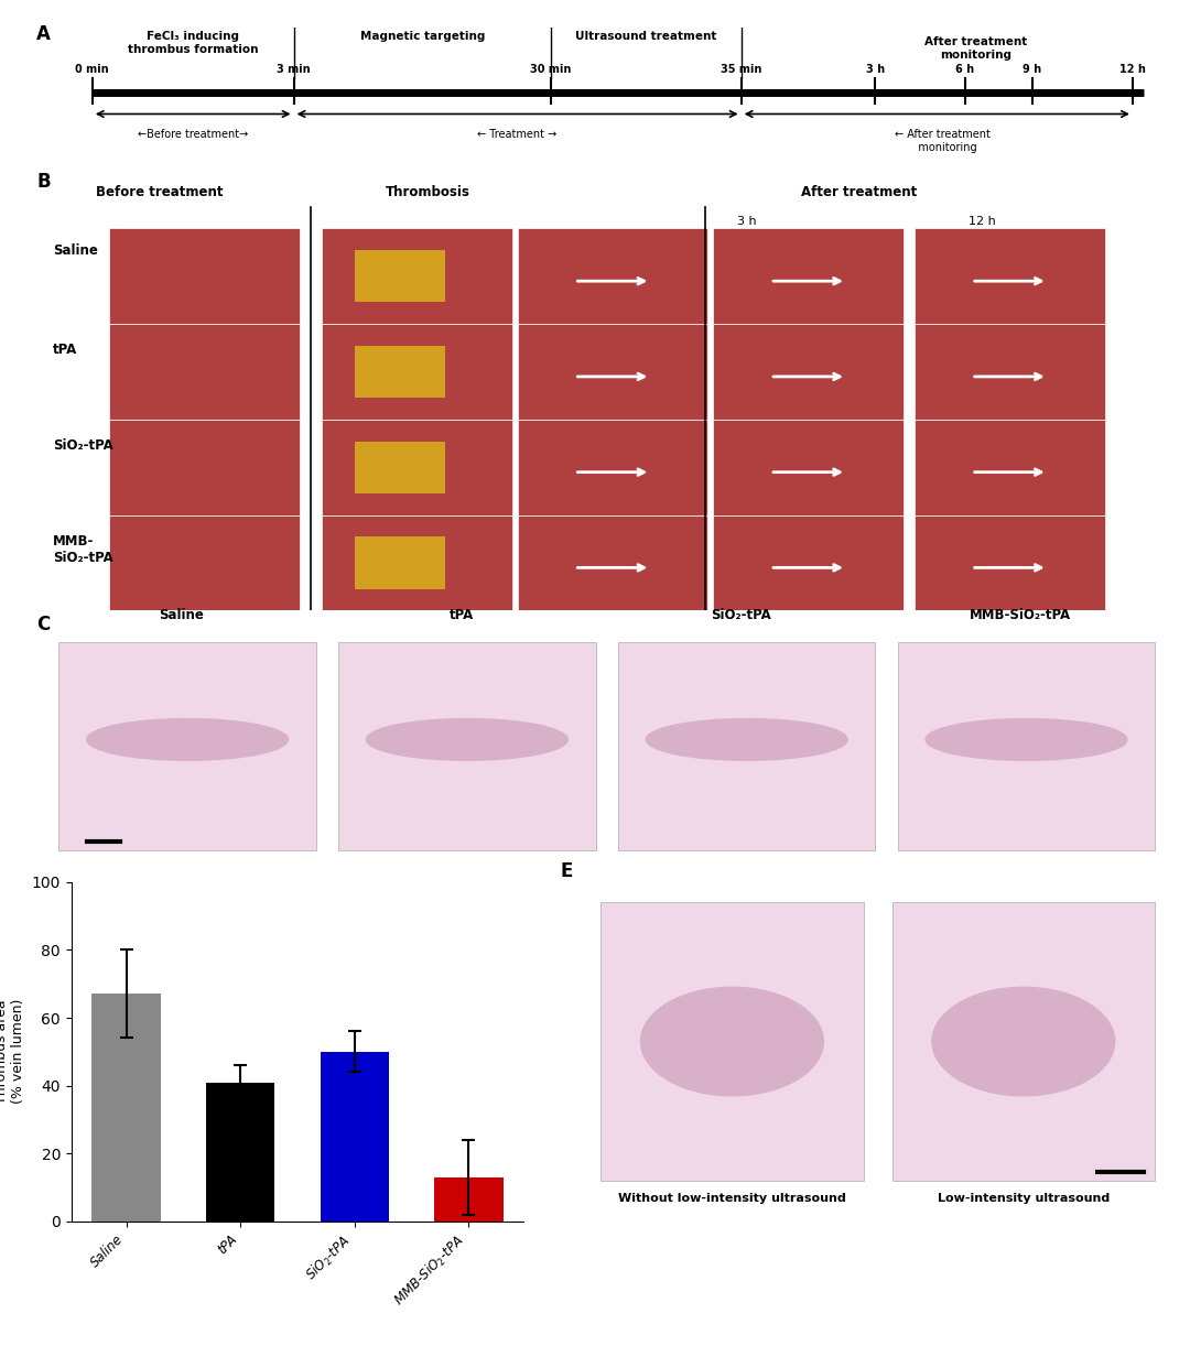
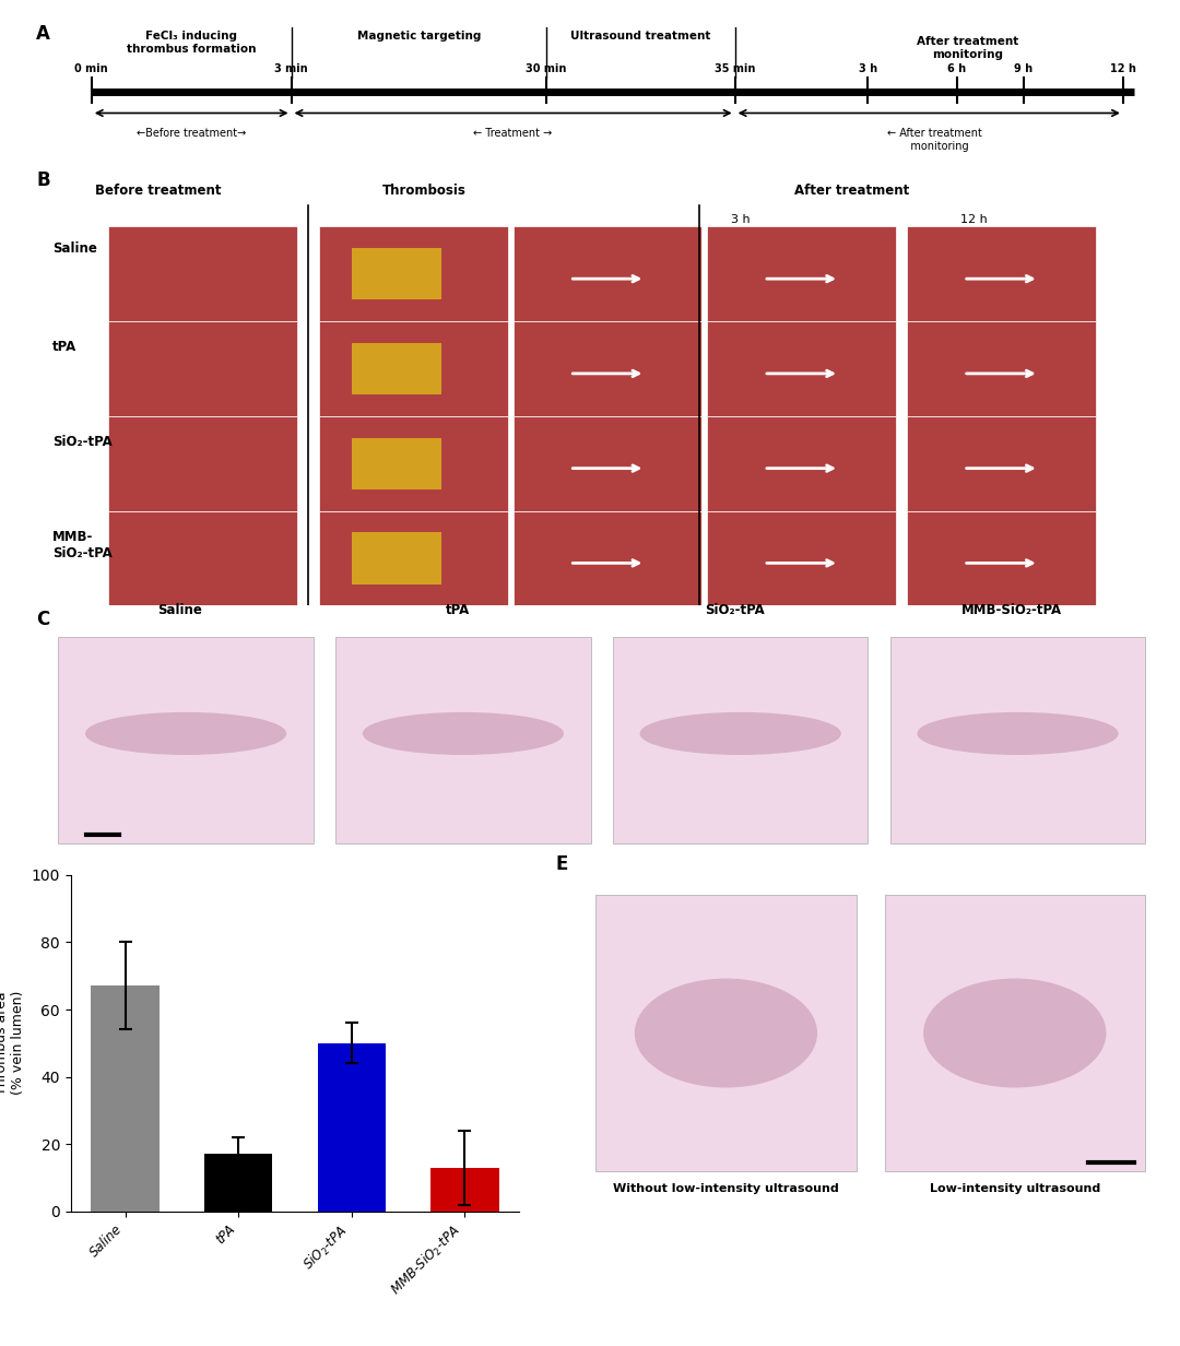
tPA: 41 -> 17
